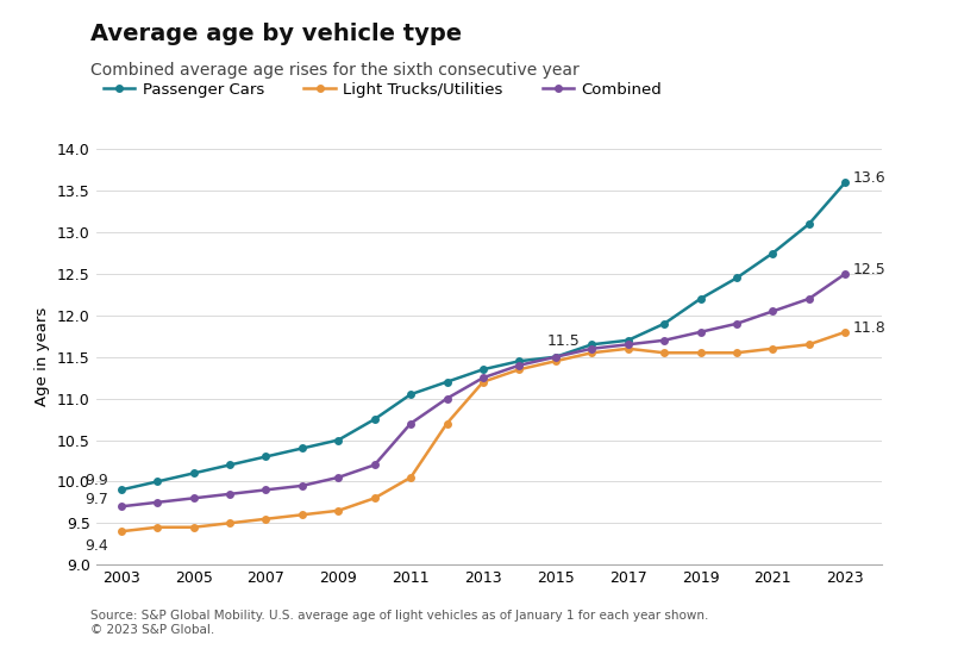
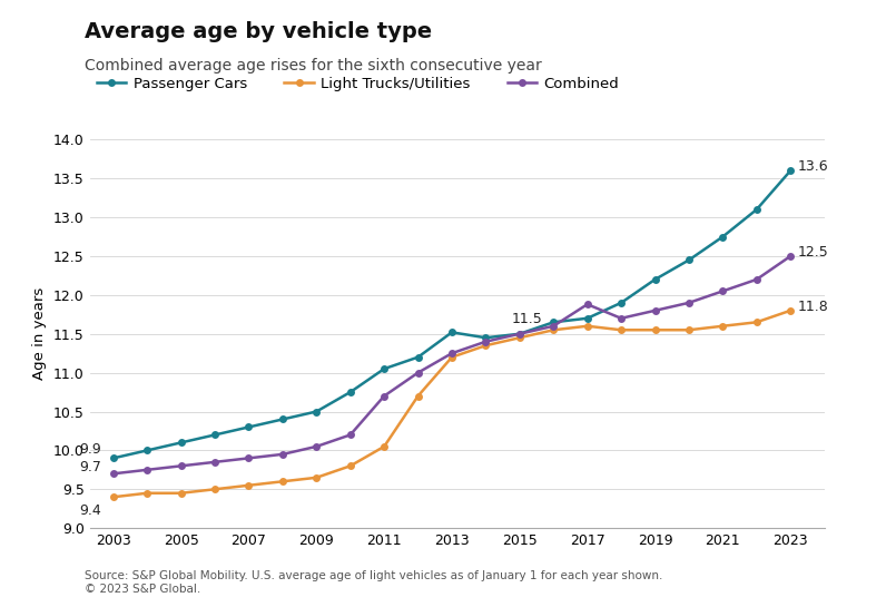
Passenger Cars/2013: 11.35 -> 11.52
Combined/2017: 11.65 -> 11.88
